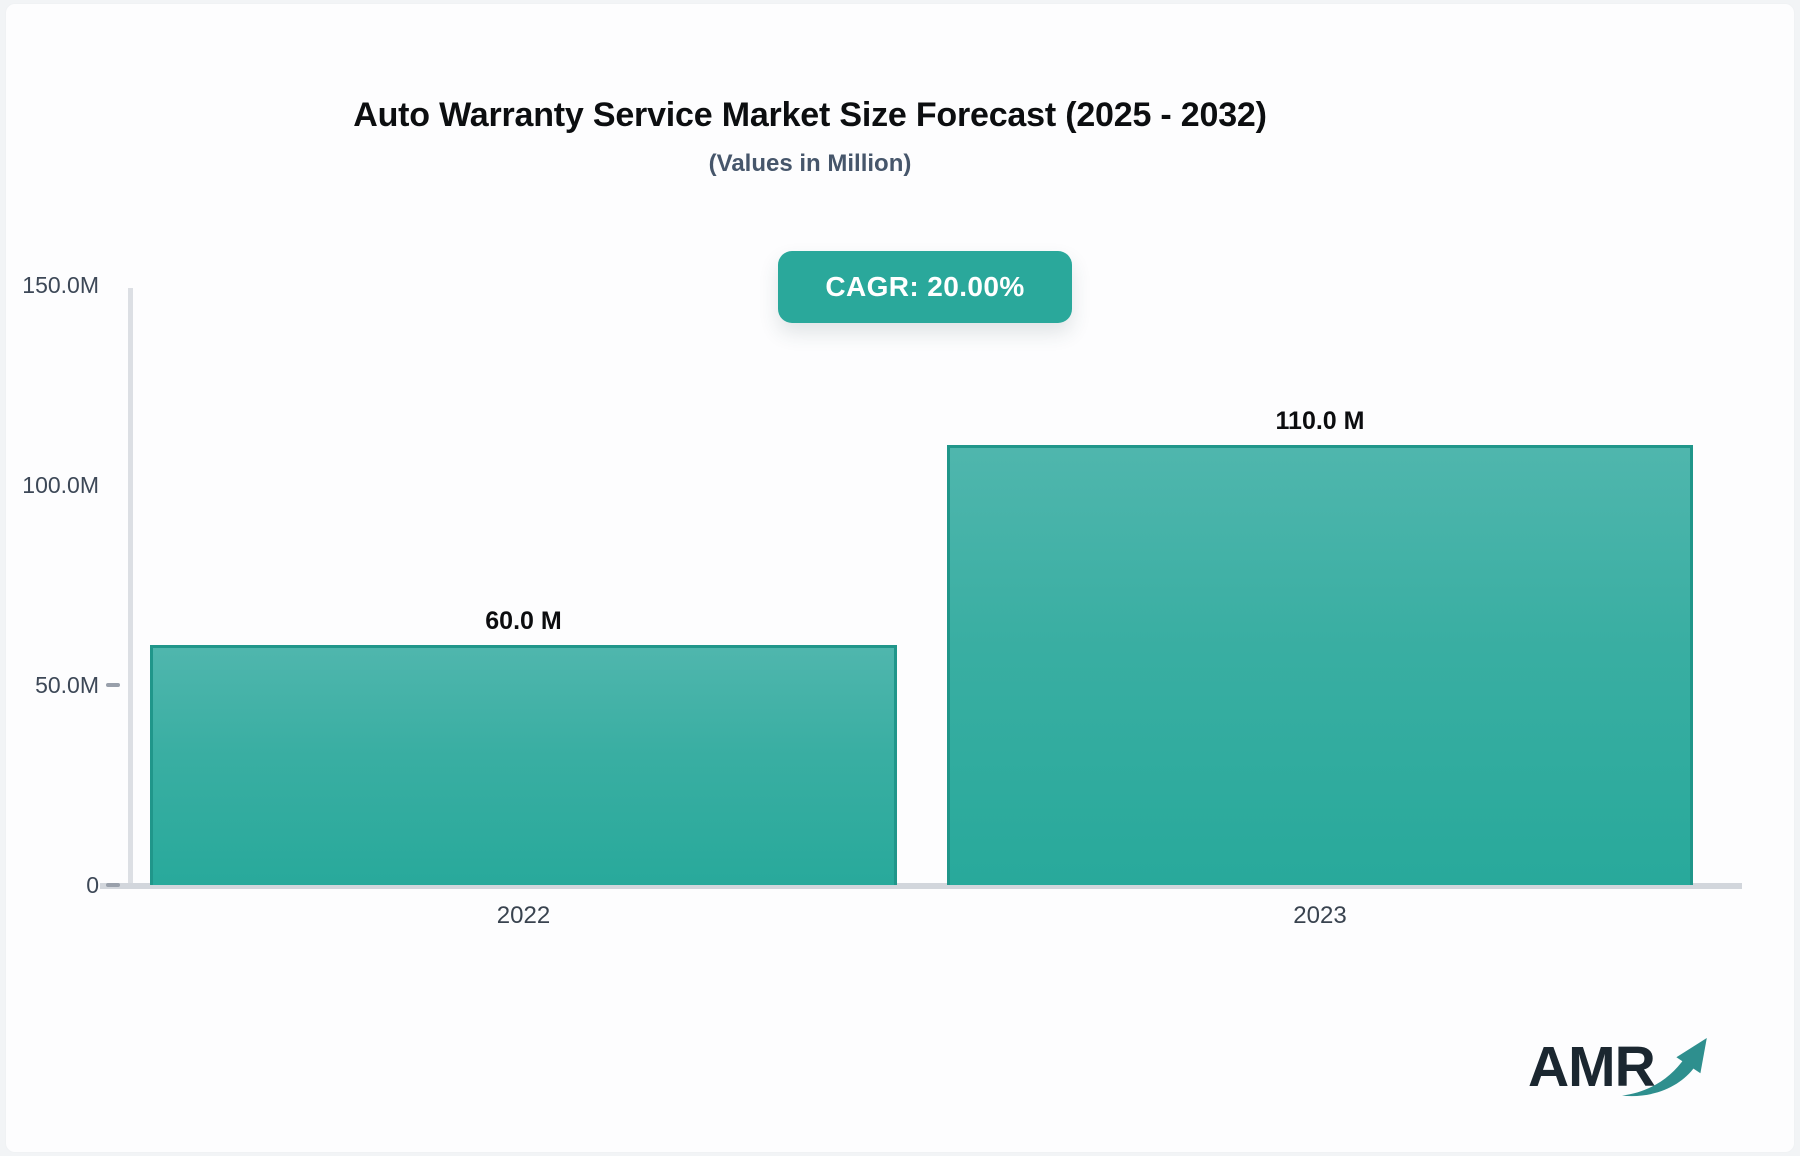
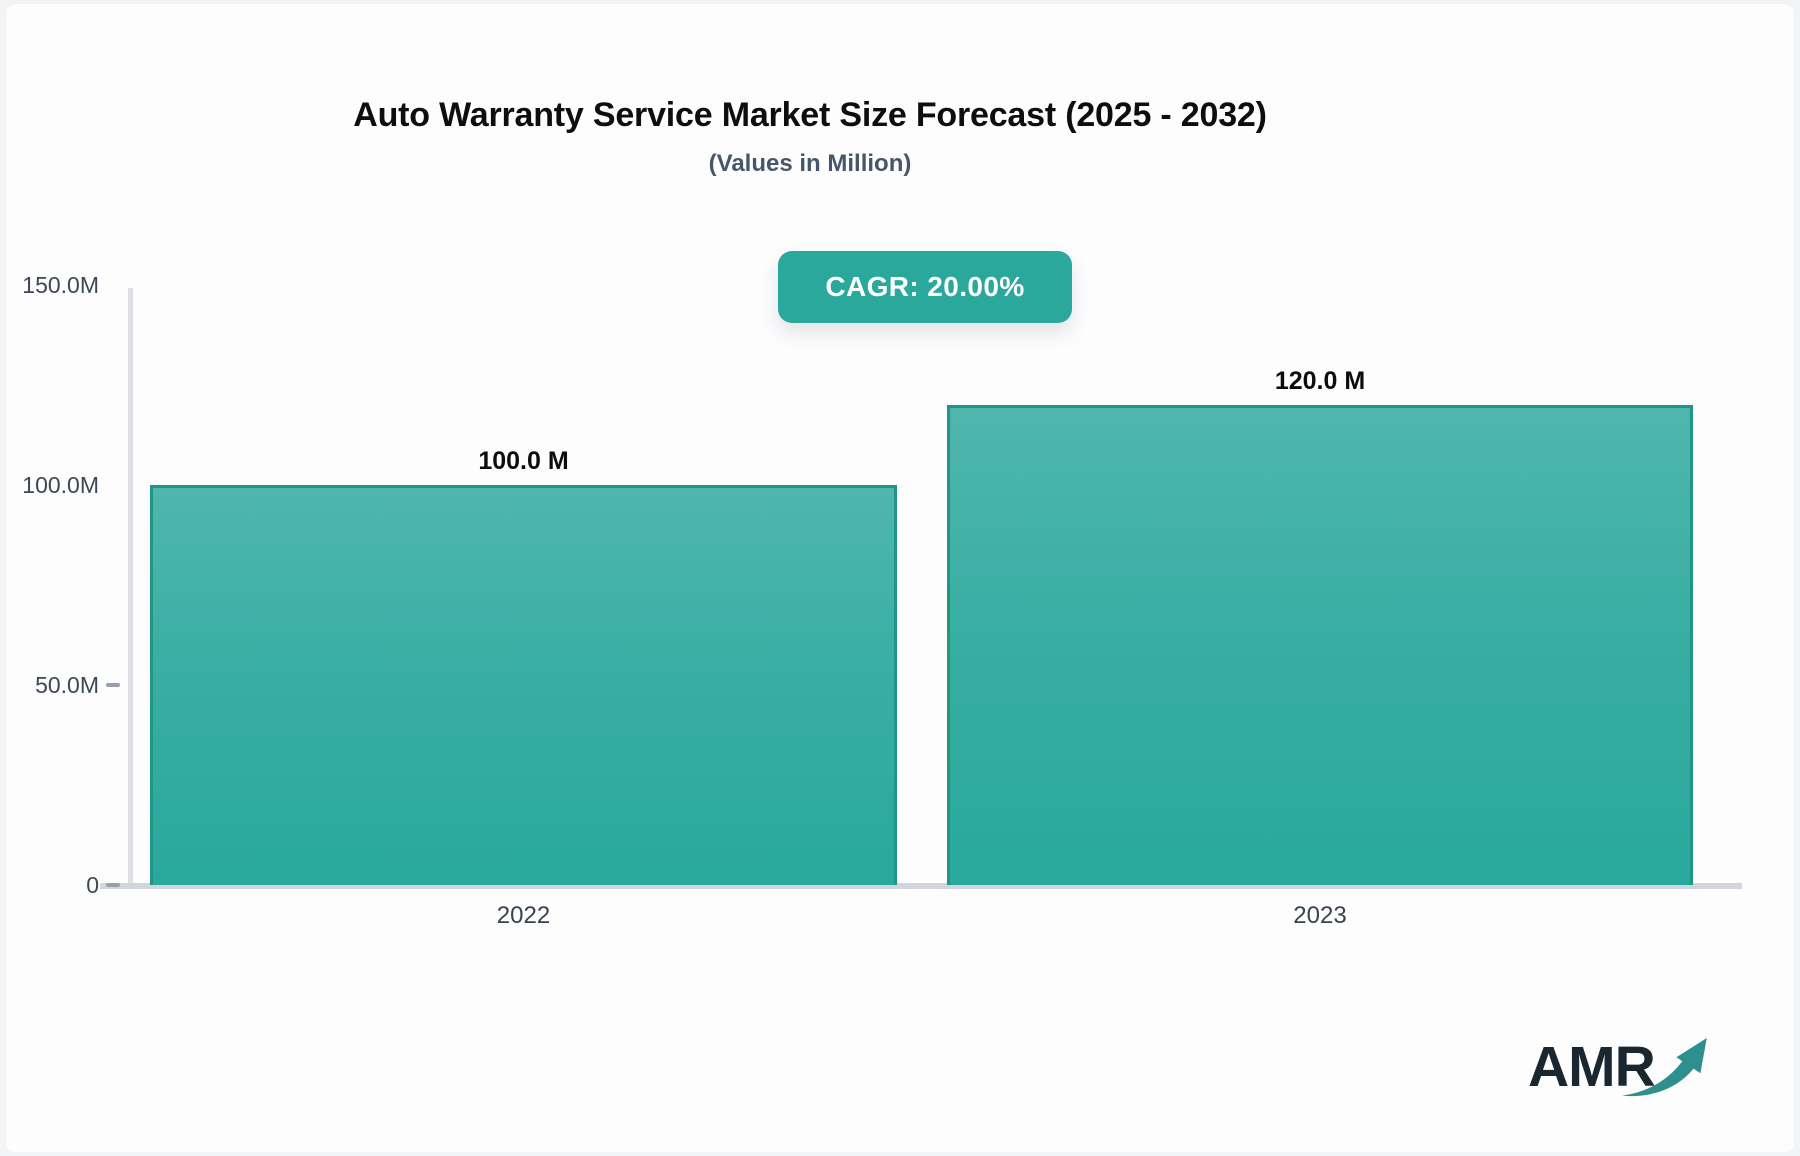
2022: 60.0 -> 100.0
2023: 110.0 -> 120.0
